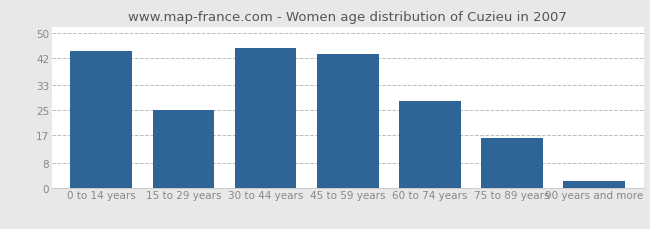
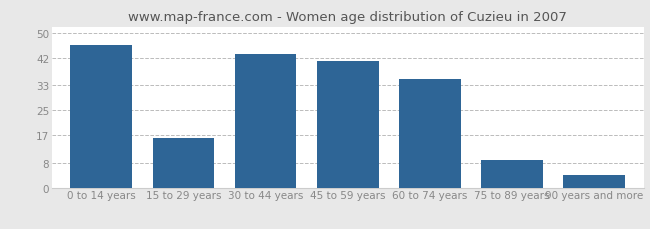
0 to 14 years: 44 -> 46
15 to 29 years: 25 -> 16
30 to 44 years: 45 -> 43
45 to 59 years: 43 -> 41
60 to 74 years: 28 -> 35
75 to 89 years: 16 -> 9
90 years and more: 2 -> 4
